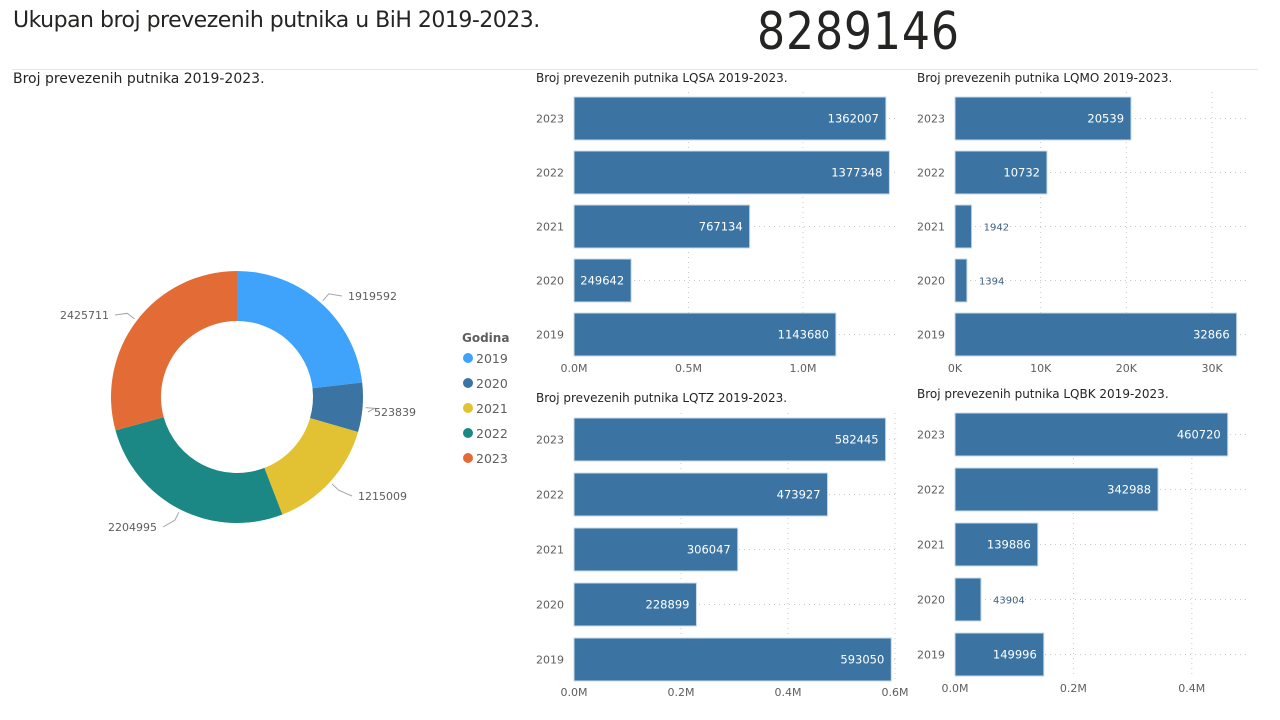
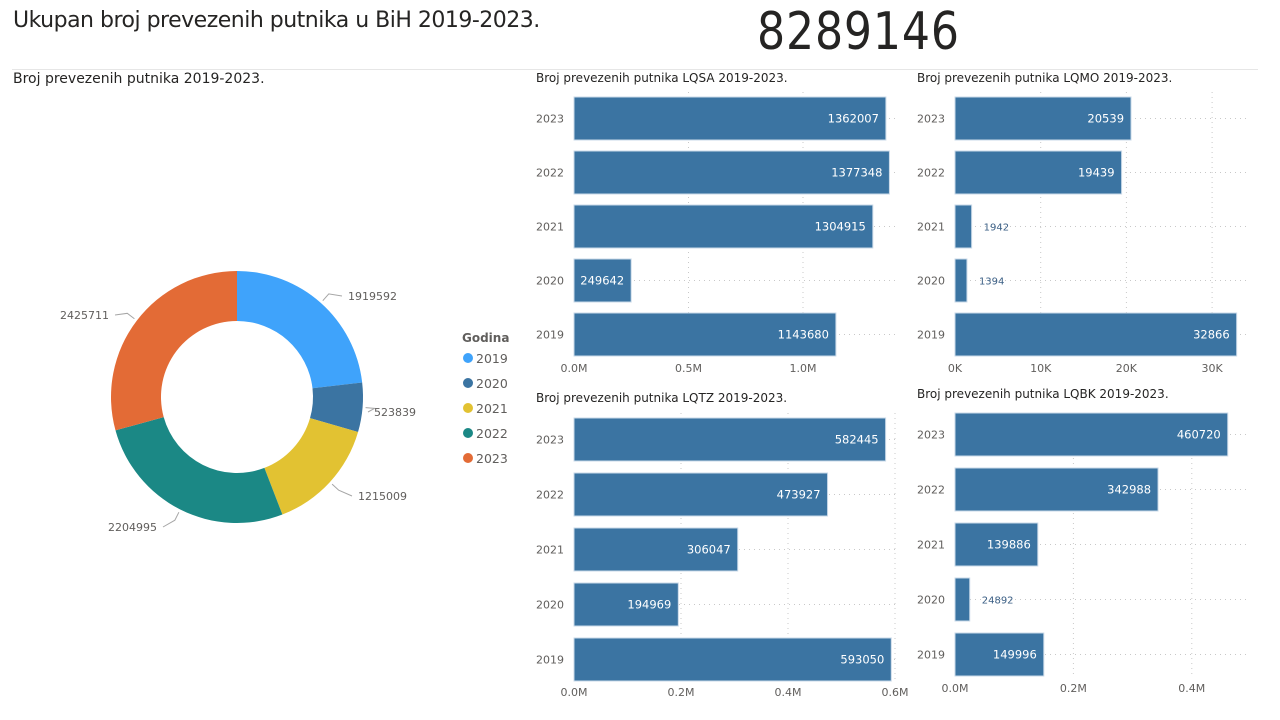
Broj prevezenih putnika LQSA 2019-2023./2021: 767134 -> 1304915
Broj prevezenih putnika LQMO 2019-2023./2022: 10732 -> 19439
Broj prevezenih putnika LQTZ 2019-2023./2020: 228899 -> 194969
Broj prevezenih putnika LQBK 2019-2023./2020: 43904 -> 24892
